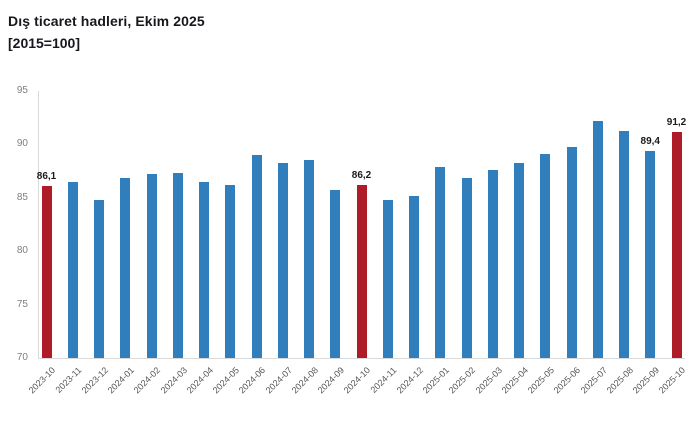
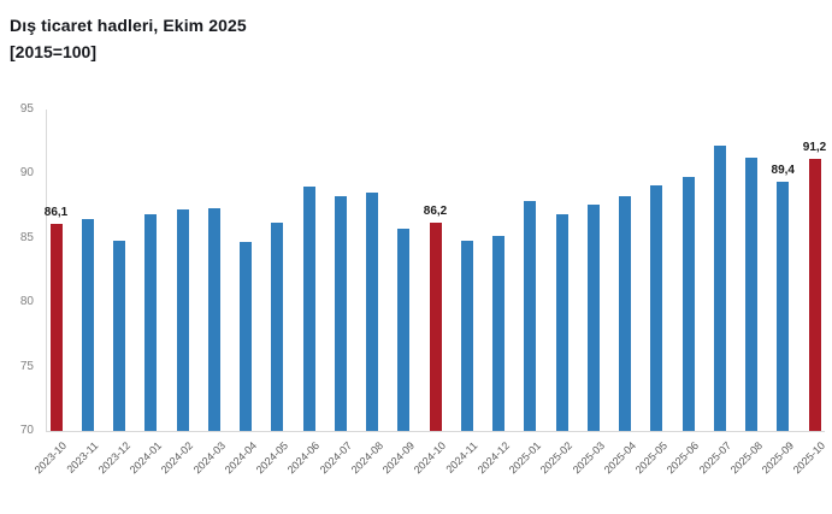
2024-04: 86.5 -> 84.7
